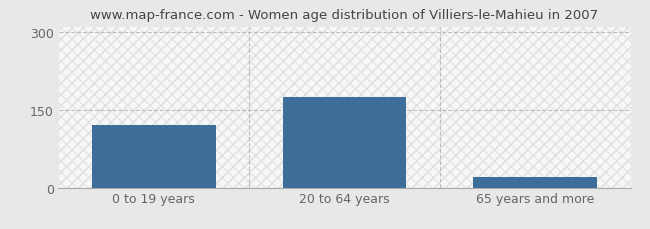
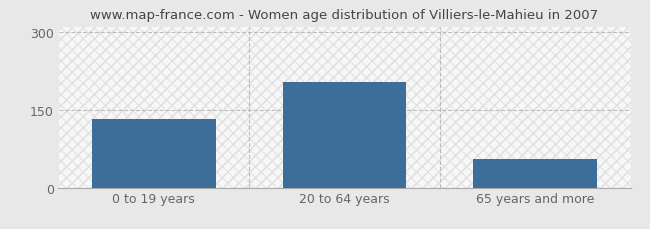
0 to 19 years: 120 -> 132
20 to 64 years: 175 -> 204
65 years and more: 20 -> 56
